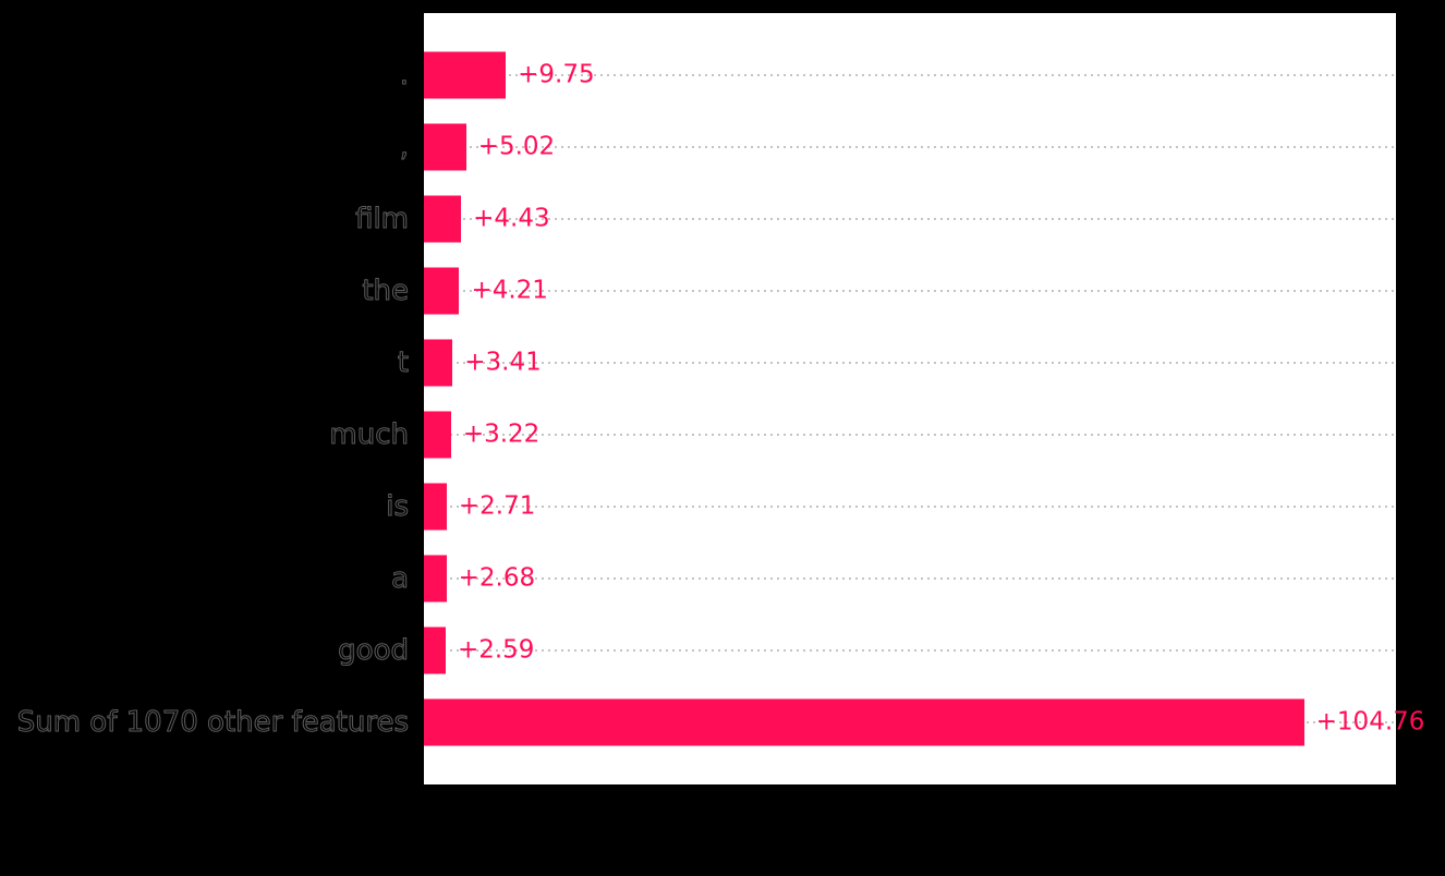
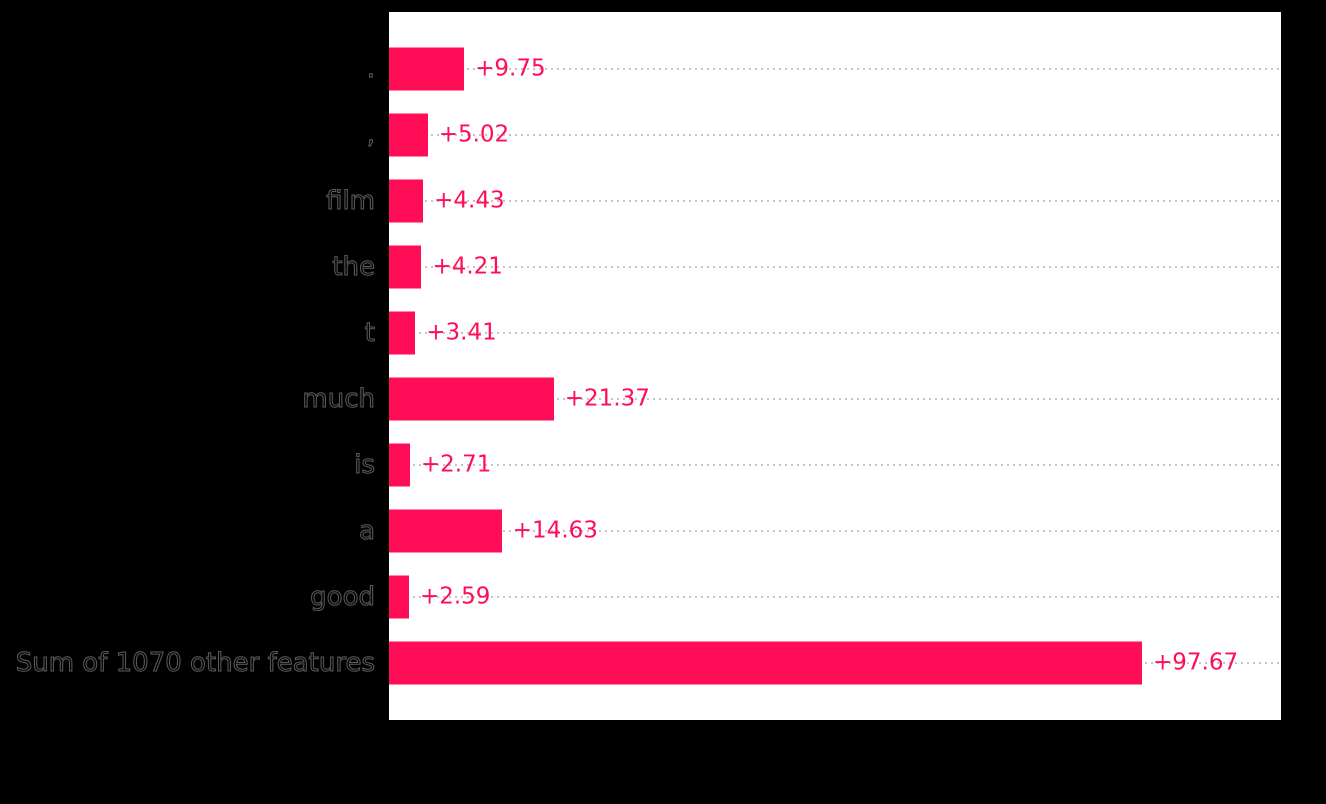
much: +3.22 -> +21.37
a: +2.68 -> +14.63
Sum of 1070 other features: +104.76 -> +97.67
